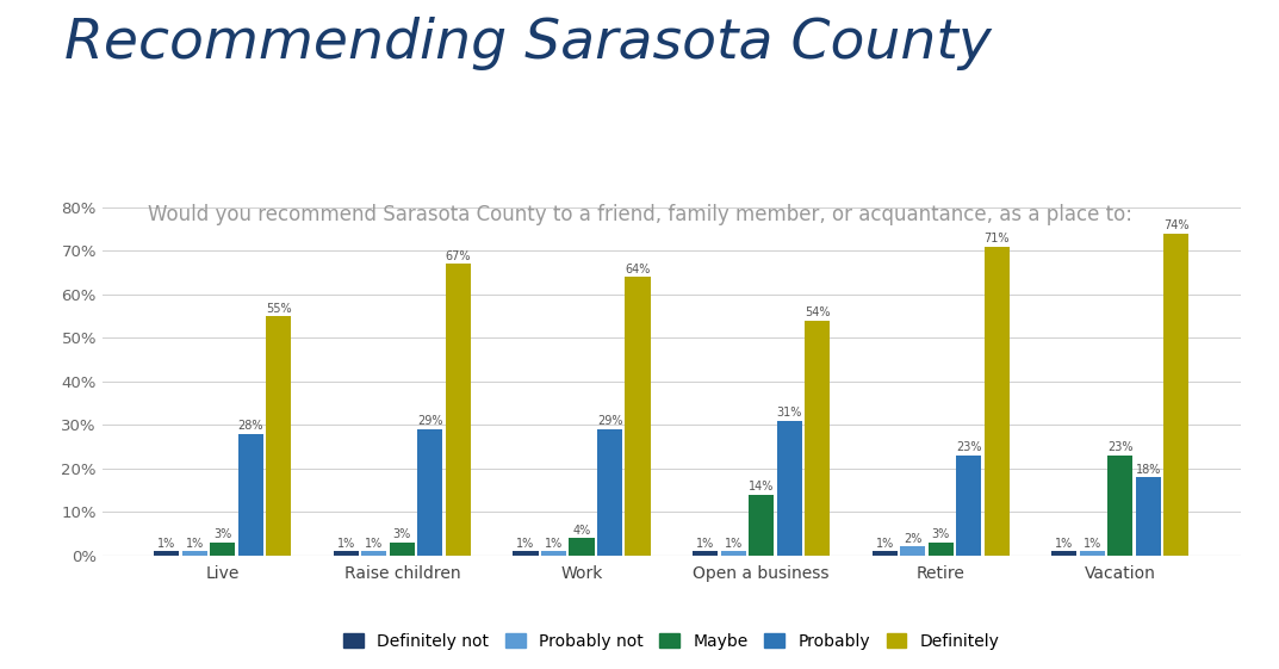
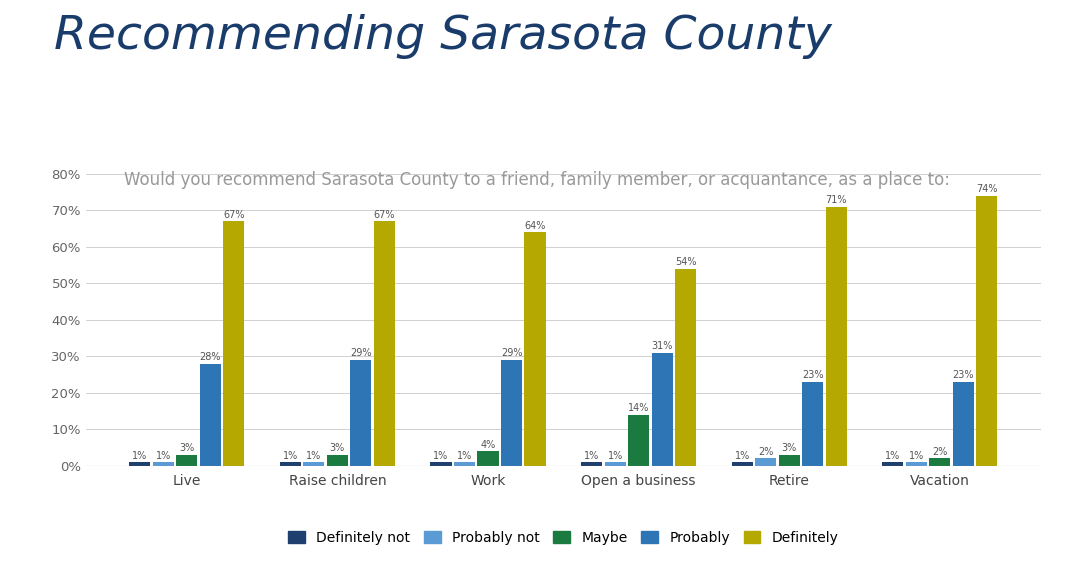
Definitely/Live: 55% -> 67%
Maybe/Vacation: 23% -> 2%
Probably/Vacation: 18% -> 23%
